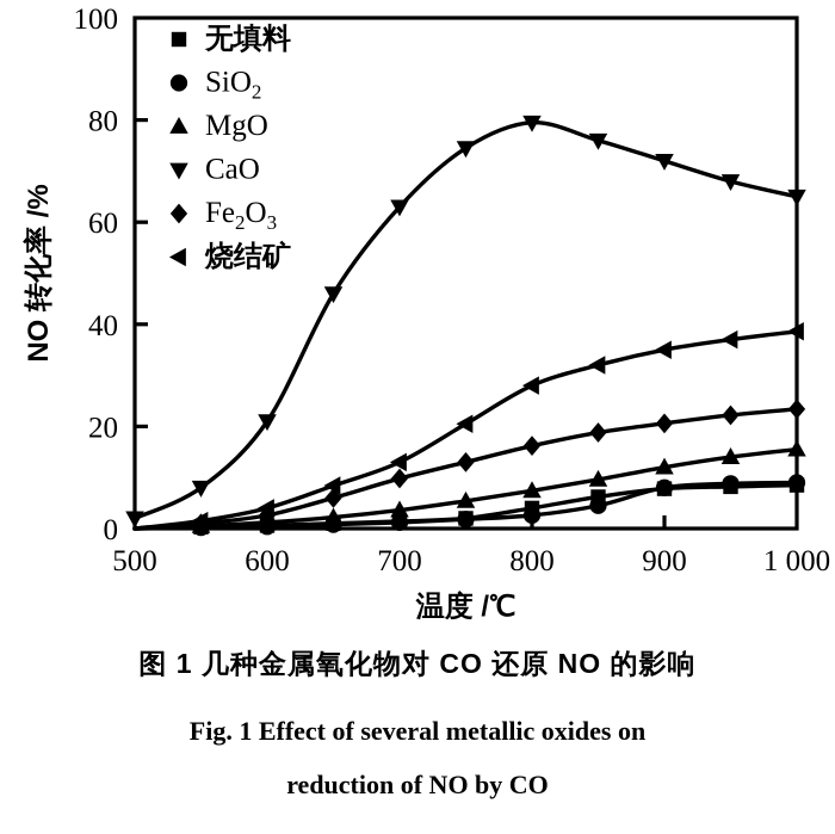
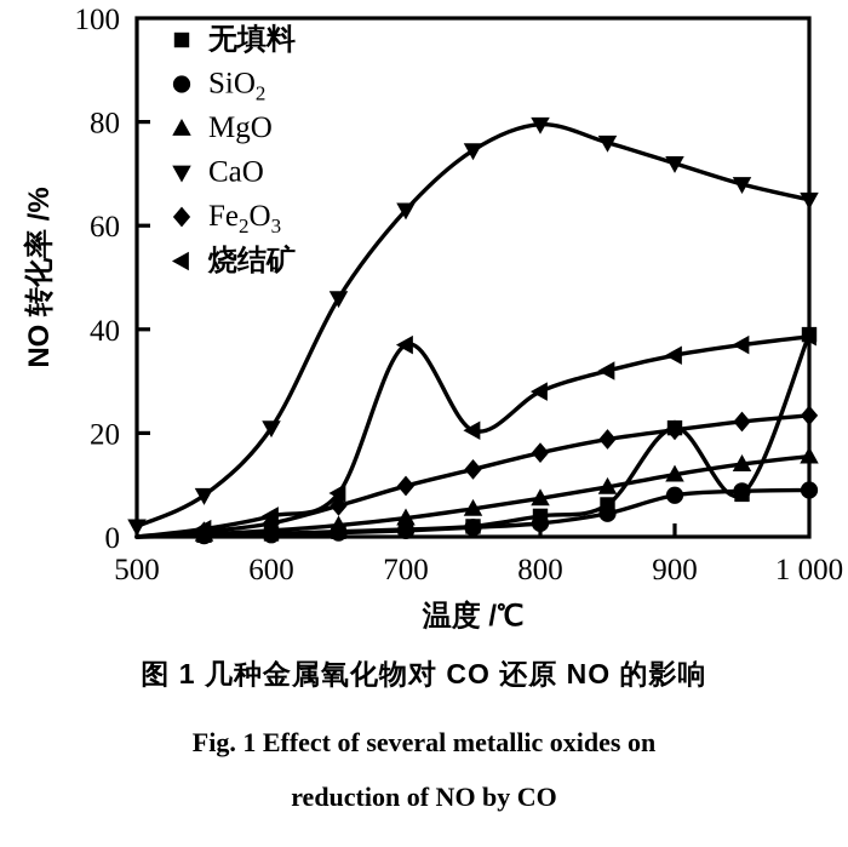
烧结矿/700: 13 -> 37
无填料/900: 8 -> 21
无填料/1000: 8 -> 39
